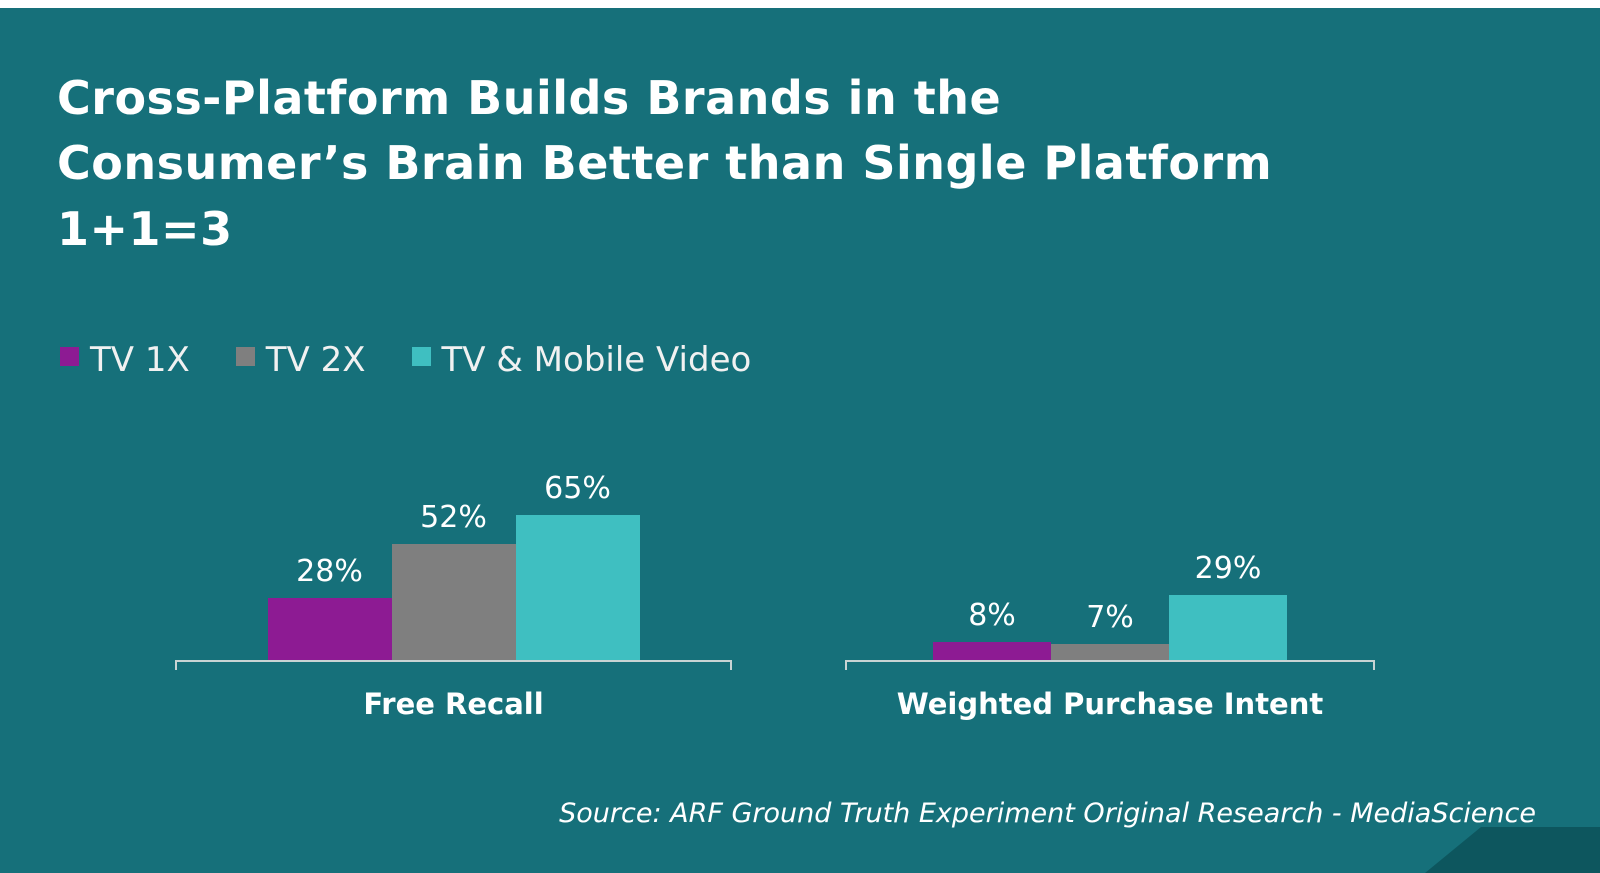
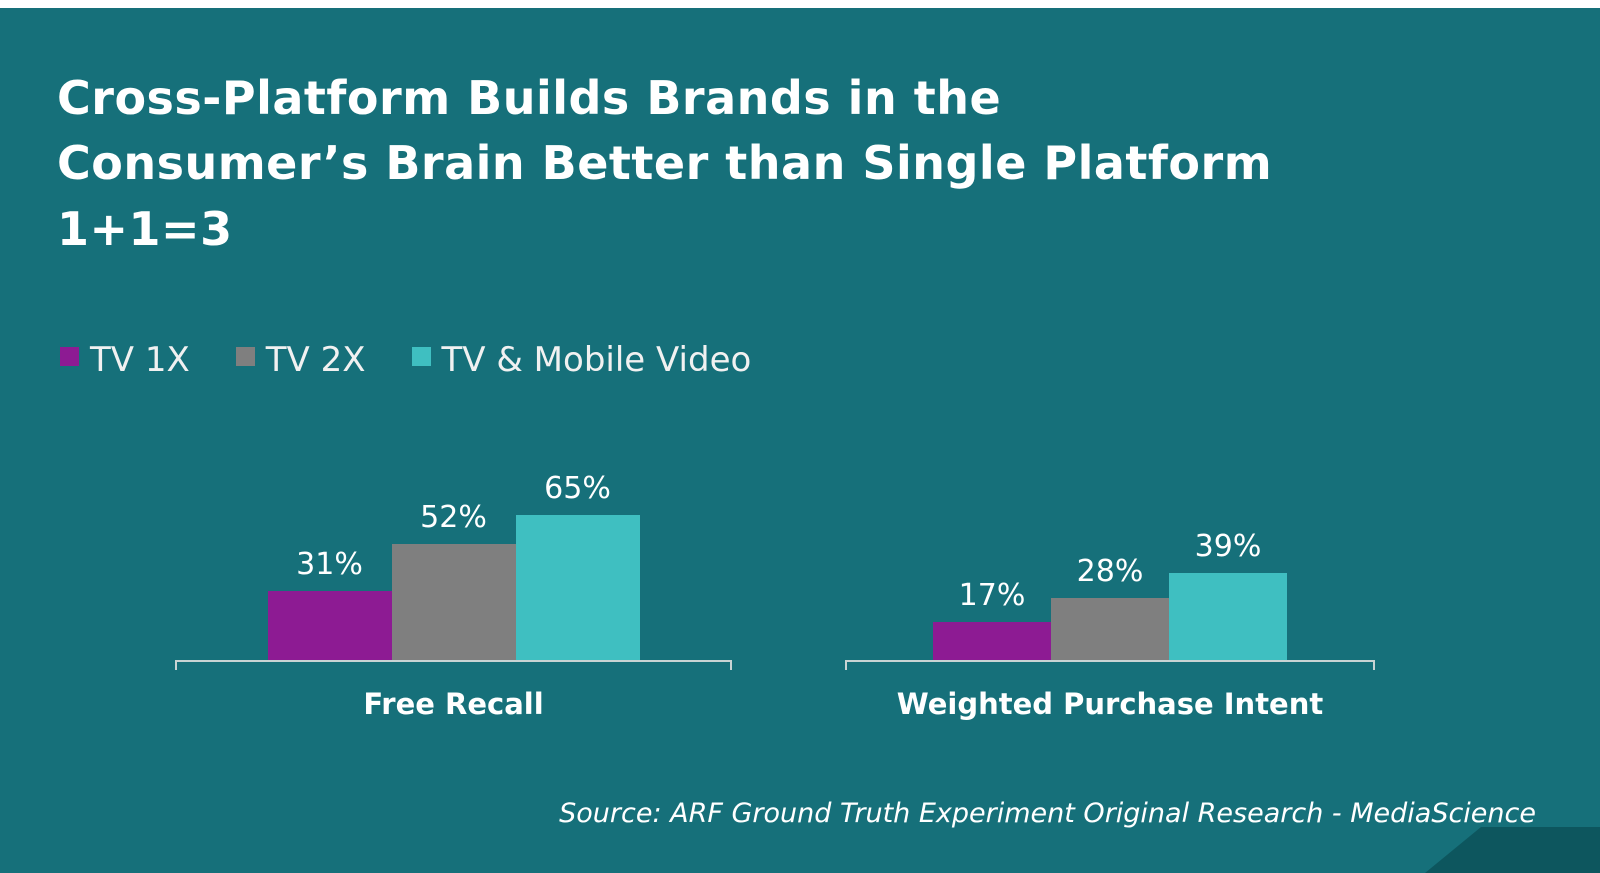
TV 1X/Free Recall: 28% -> 31%
TV 1X/Weighted Purchase Intent: 8% -> 17%
TV 2X/Weighted Purchase Intent: 7% -> 28%
TV & Mobile Video/Weighted Purchase Intent: 29% -> 39%
